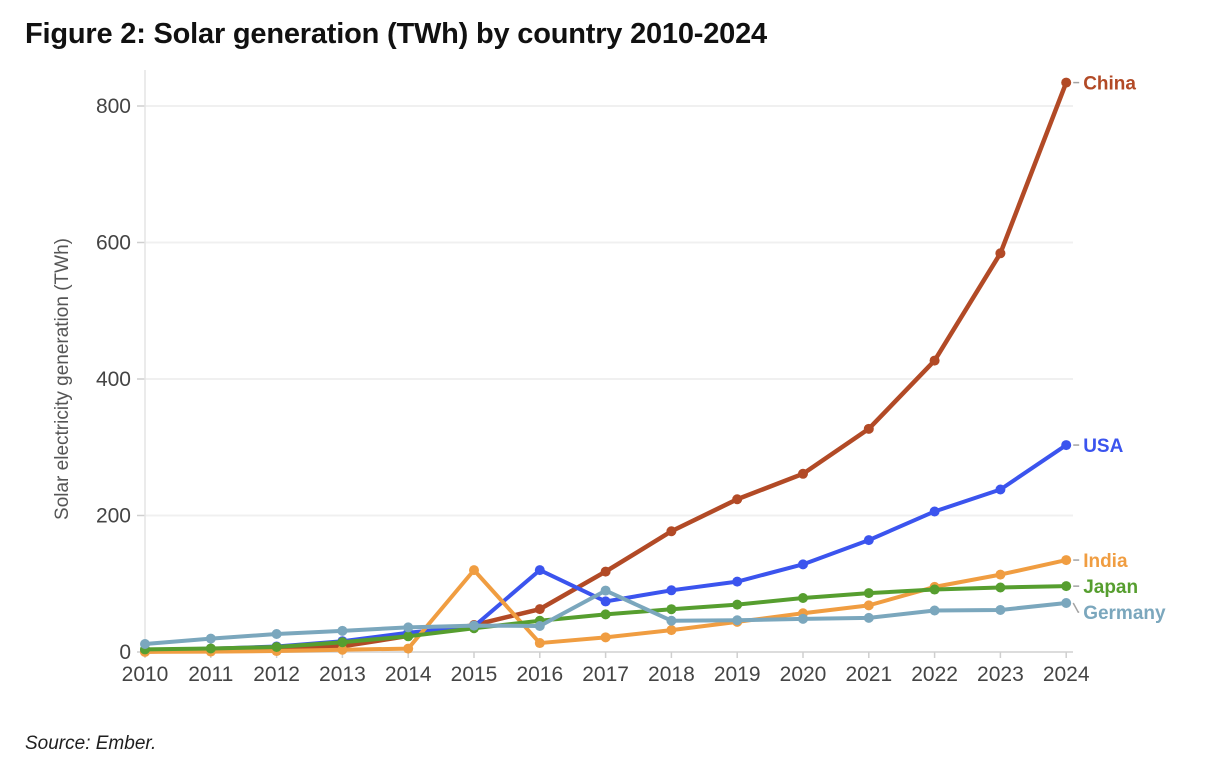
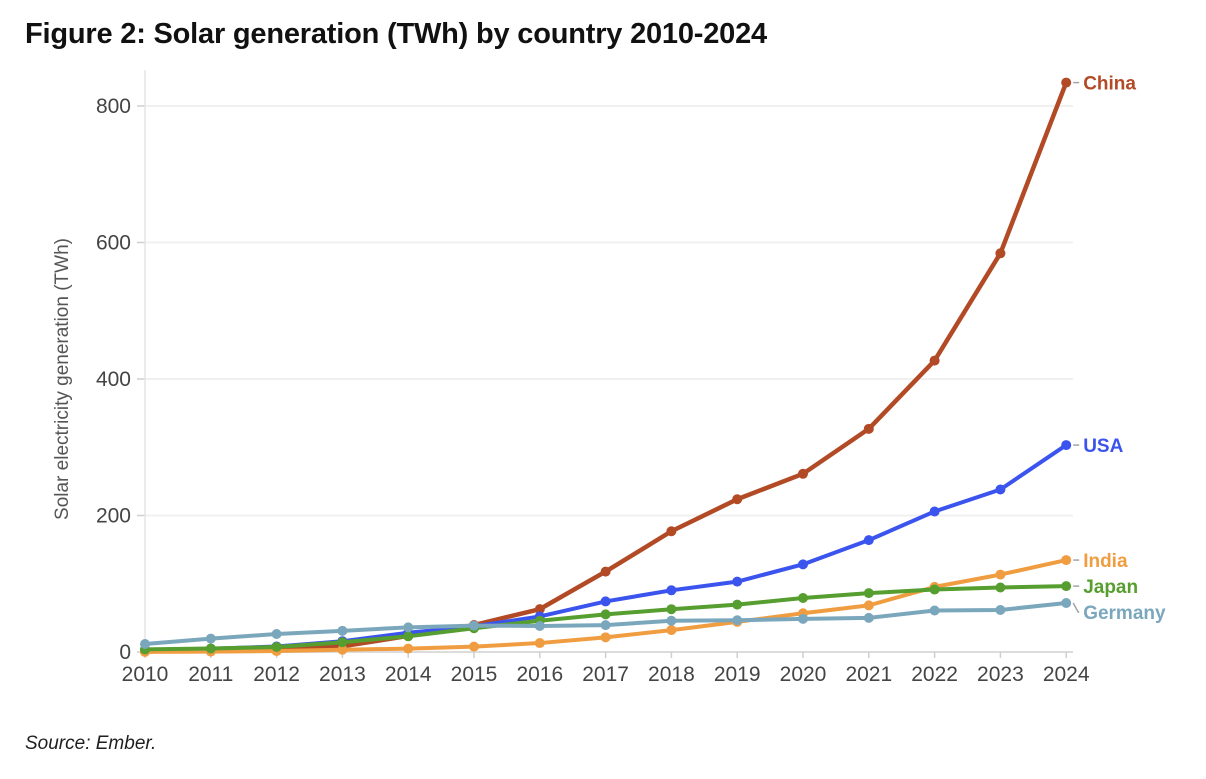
India/2015: 120 -> 10
USA/2016: 120 -> 50
Germany/2017: 90 -> 40
